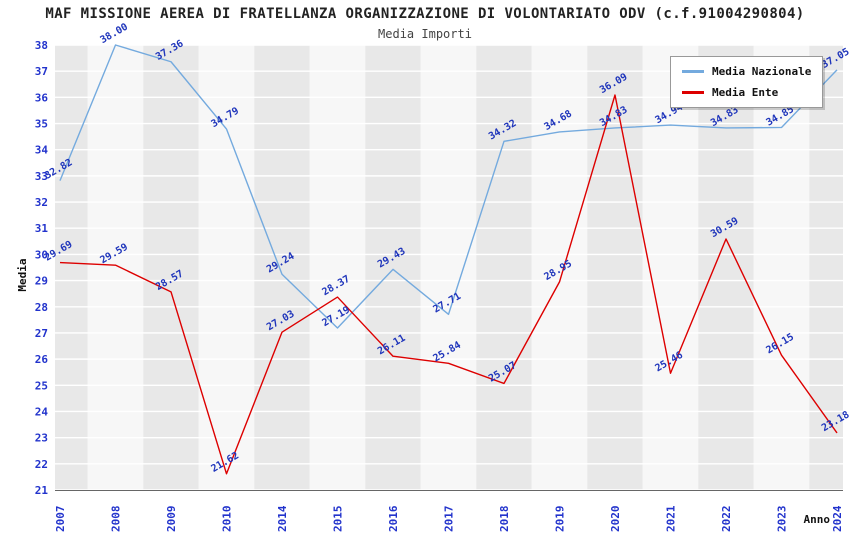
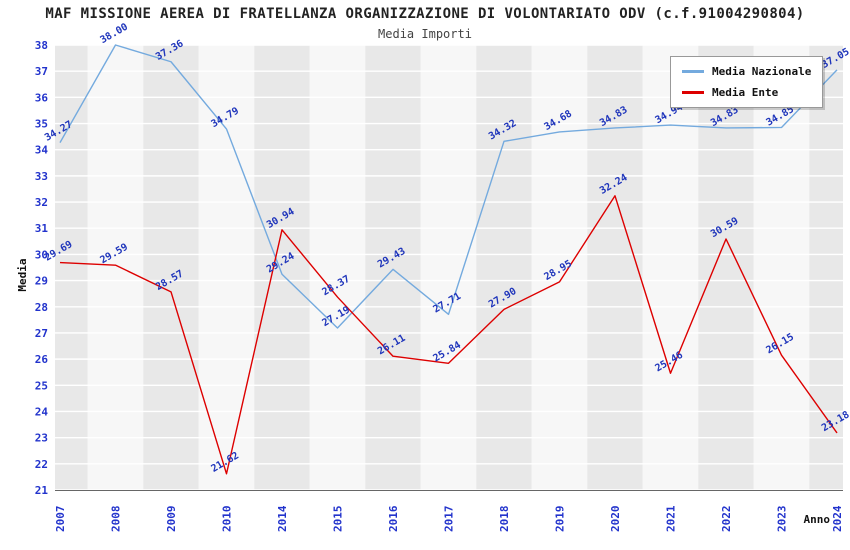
Media Nazionale/2007: 32.82 -> 34.27
Media Ente/2014: 27.03 -> 30.94
Media Ente/2018: 25.07 -> 27.90
Media Ente/2020: 36.09 -> 32.24
